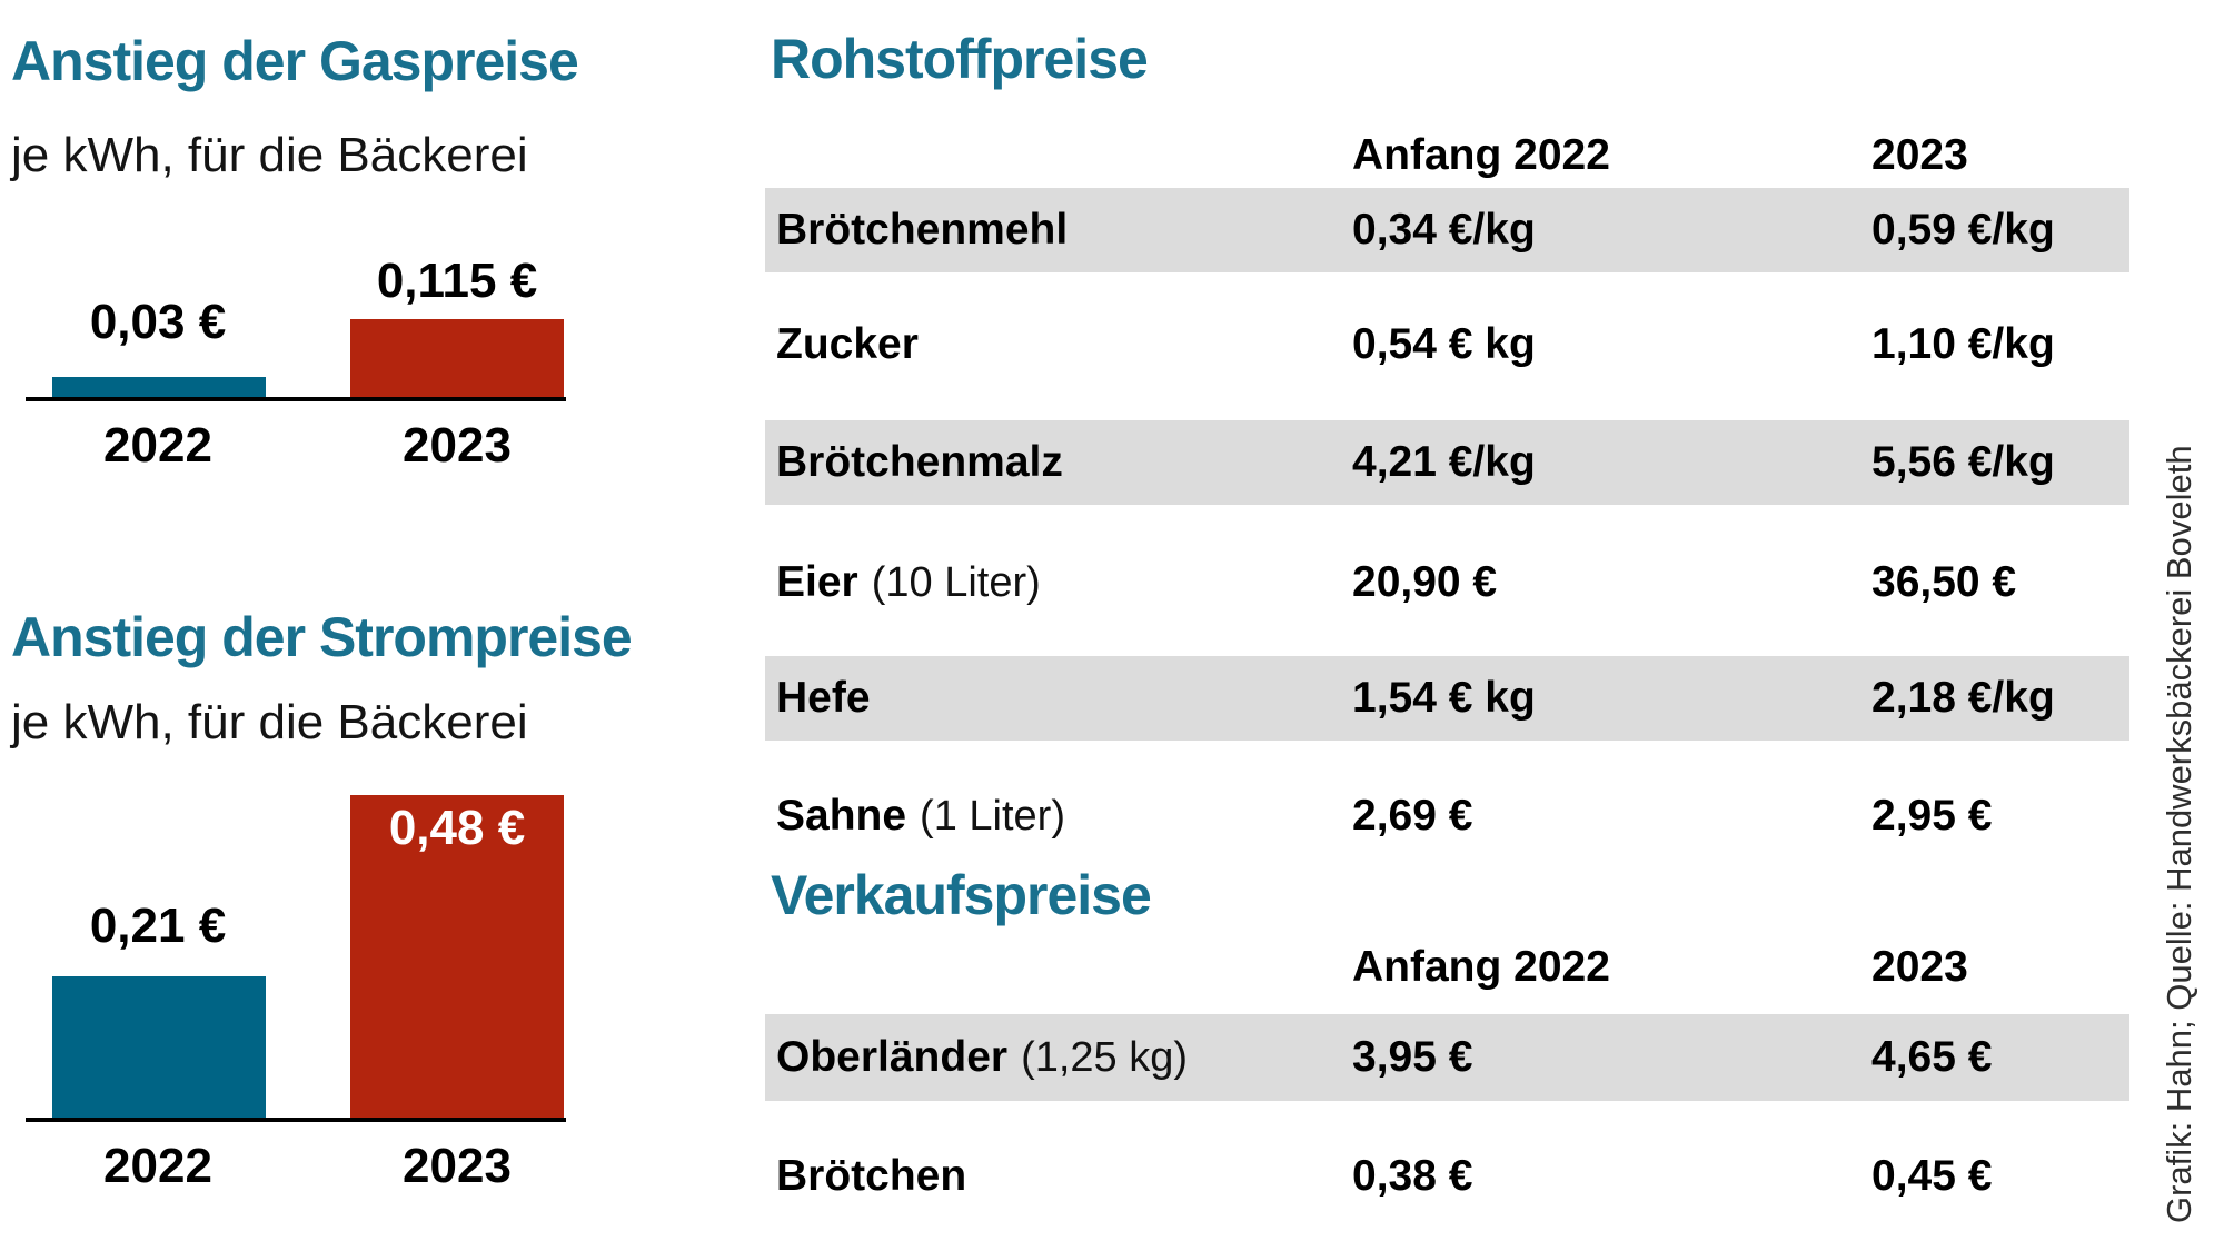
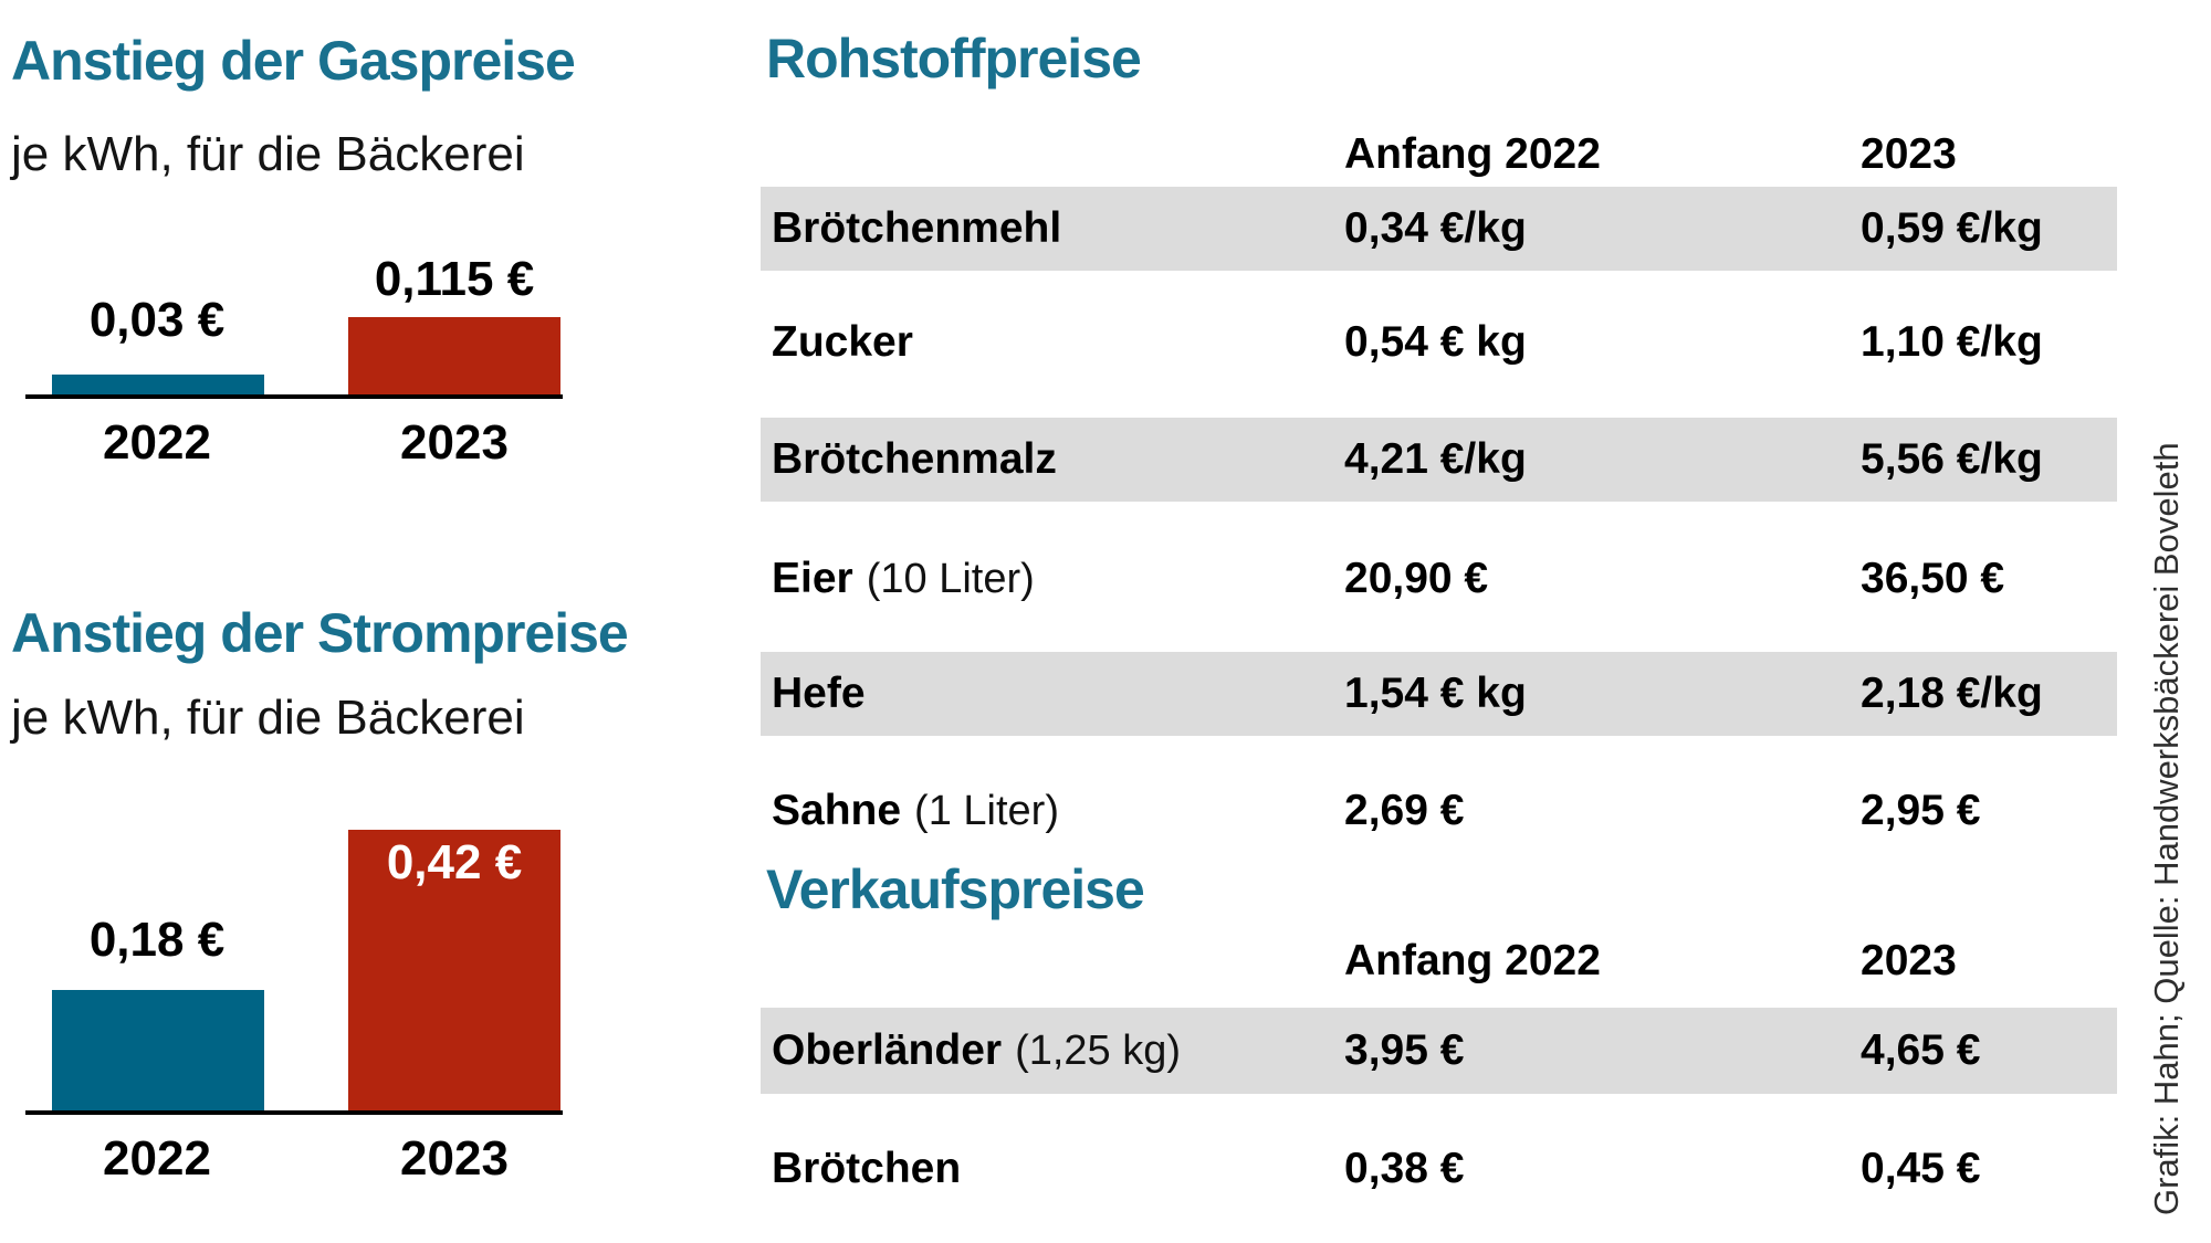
Anstieg der Strompreise/2022: 0,21 -> 0,18
Anstieg der Strompreise/2023: 0,48 -> 0,42
